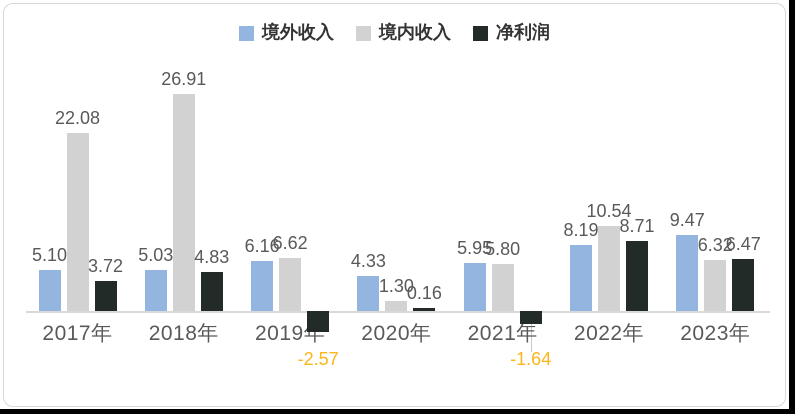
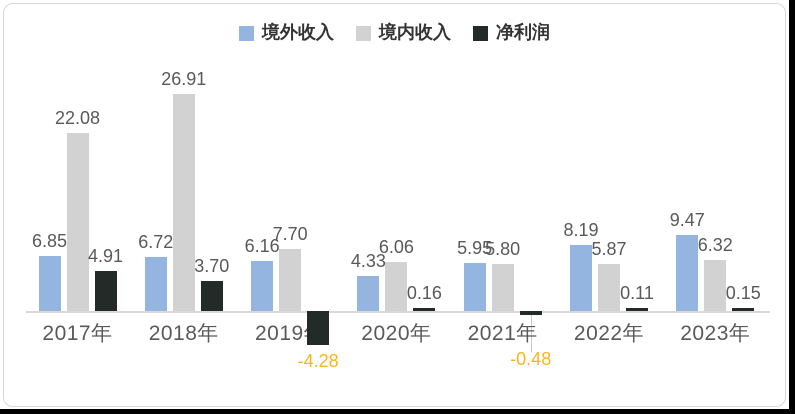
境外收入/2017年: 5.10 -> 6.85
净利润/2017年: 3.72 -> 4.91
境外收入/2018年: 5.03 -> 6.72
净利润/2018年: 4.83 -> 3.70
境内收入/2019年: 6.62 -> 7.70
净利润/2019年: -2.57 -> -4.28
境内收入/2020年: 1.30 -> 6.06
净利润/2021年: -1.64 -> -0.48
境内收入/2022年: 10.54 -> 5.87
净利润/2022年: 8.71 -> 0.11
净利润/2023年: 6.47 -> 0.15
